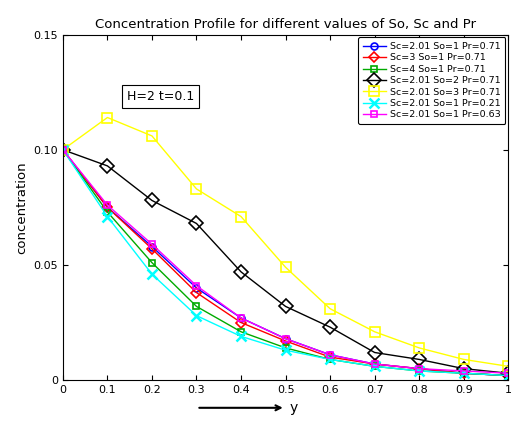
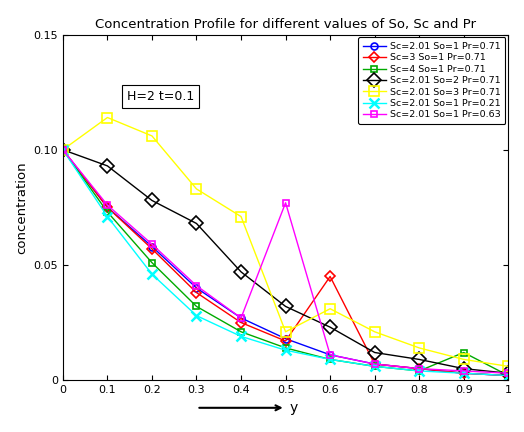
Sc=2.01 So=3 Pr=0.71/0.5: 0.049 -> 0.021
Sc=2.01 So=1 Pr=0.63/0.5: 0.018 -> 0.077
Sc=3 So=1 Pr=0.71/0.6: 0.010 -> 0.045
Sc=4 So=1 Pr=0.71/0.9: 0.003 -> 0.012
